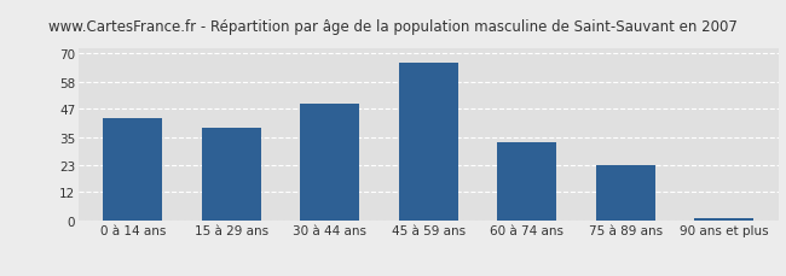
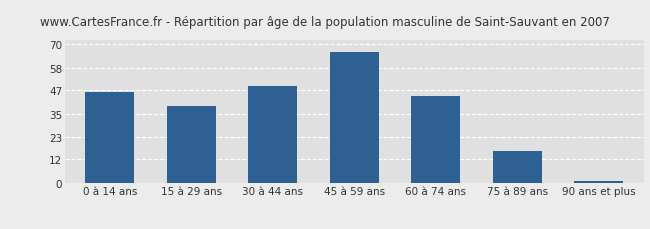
0 à 14 ans: 43 -> 46
60 à 74 ans: 33 -> 44
75 à 89 ans: 23 -> 16
